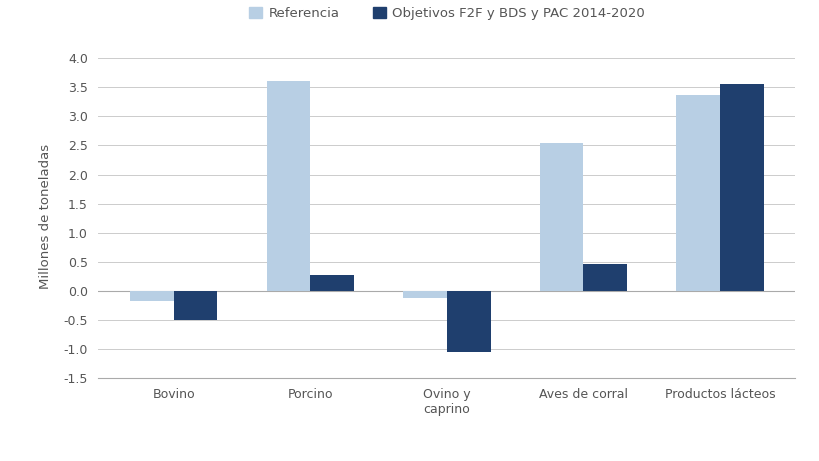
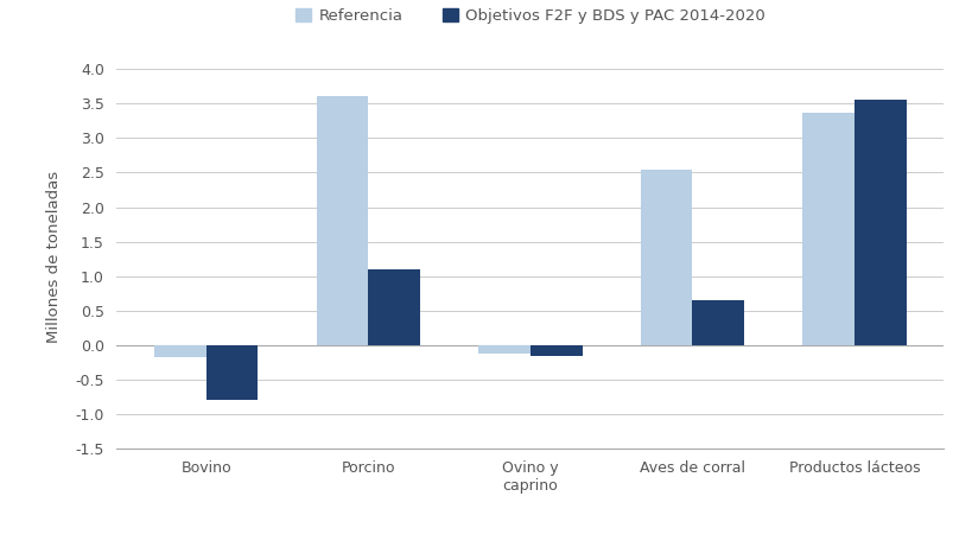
Objetivos F2F y BDS y PAC 2014-2020/Bovino: -0.50 -> -0.80
Objetivos F2F y BDS y PAC 2014-2020/Porcino: 0.28 -> 1.10
Objetivos F2F y BDS y PAC 2014-2020/Ovino y caprino: -1.06 -> -0.15
Objetivos F2F y BDS y PAC 2014-2020/Aves de corral: 0.46 -> 0.65
